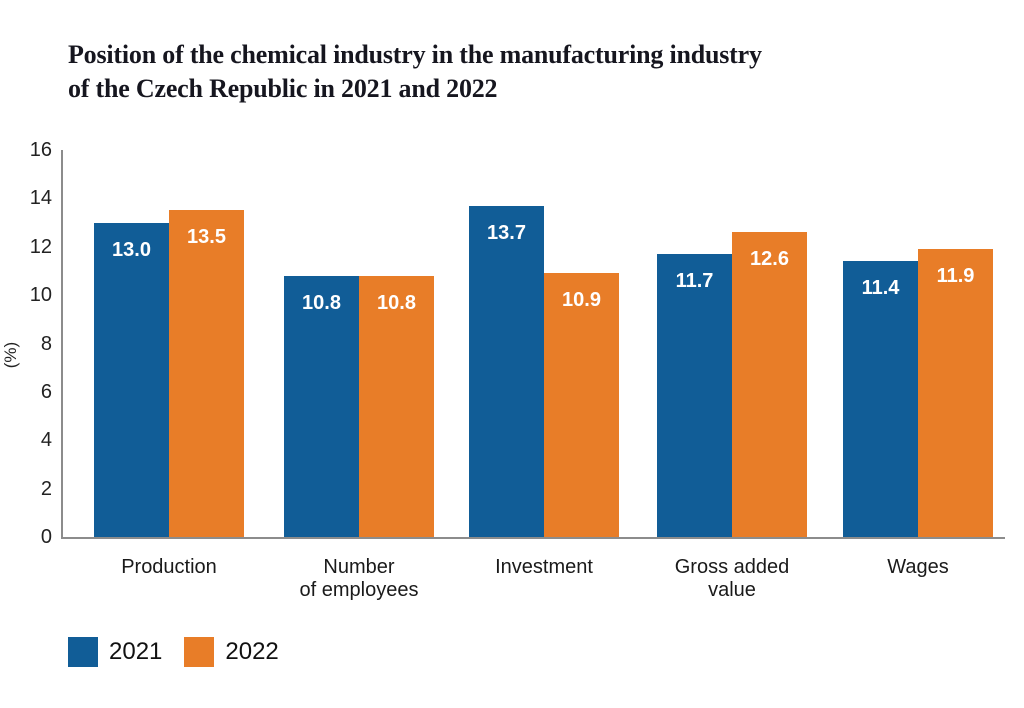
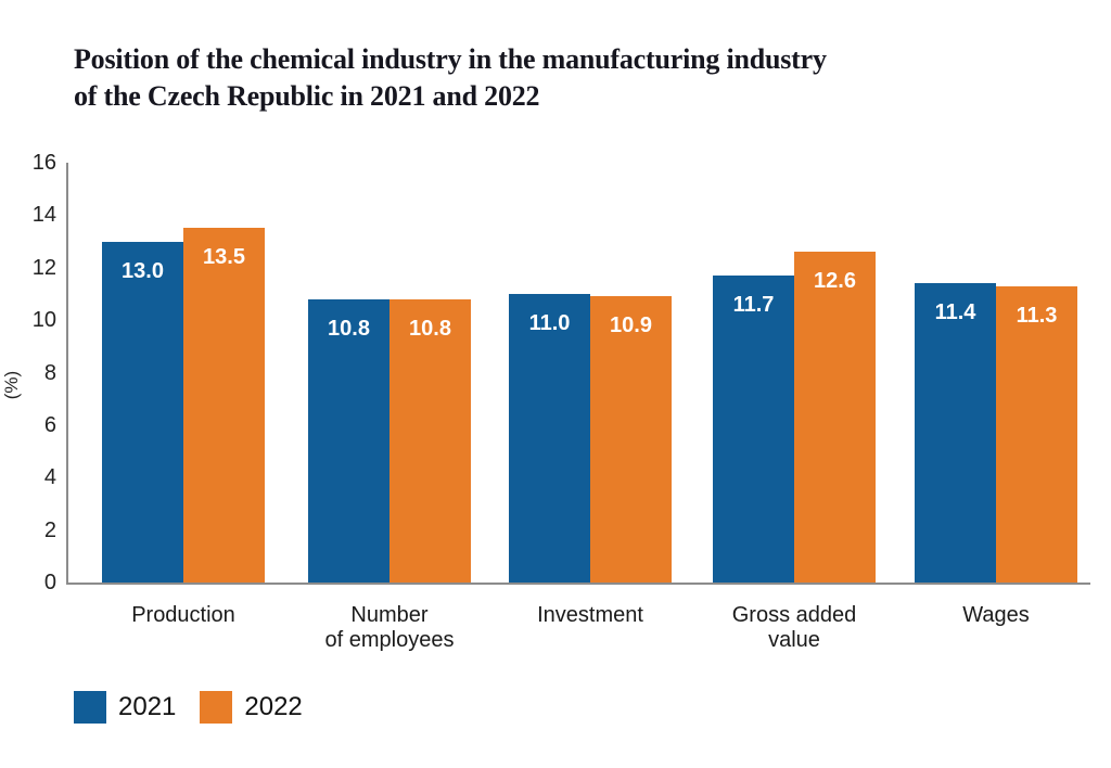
2021/Investment: 13.7 -> 11.0
2022/Wages: 11.9 -> 11.3
